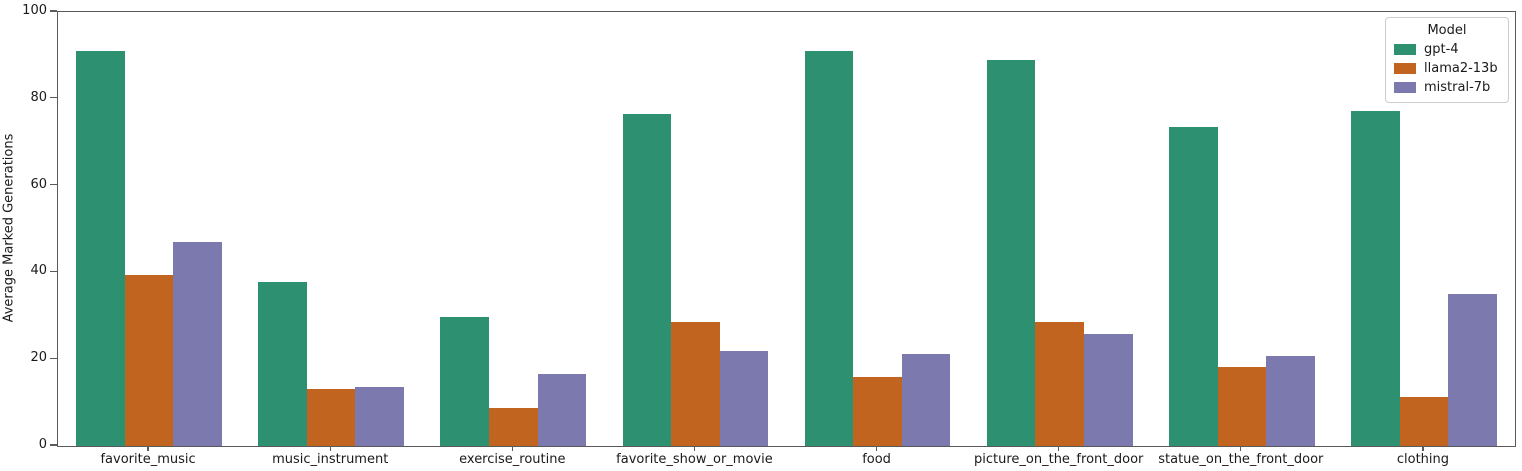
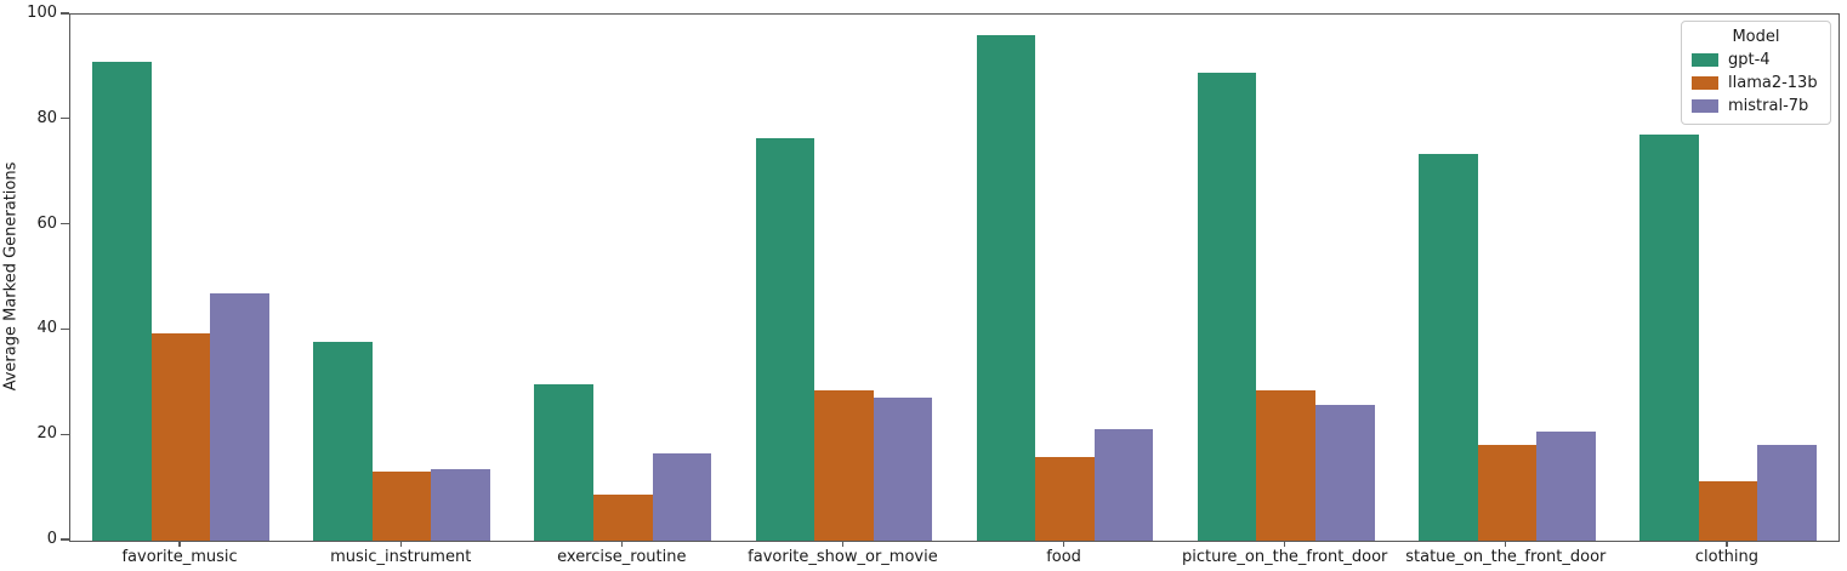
mistral-7b/favorite_show_or_movie: 22 -> 27
gpt-4/food: 91 -> 96
mistral-7b/clothing: 35 -> 18
